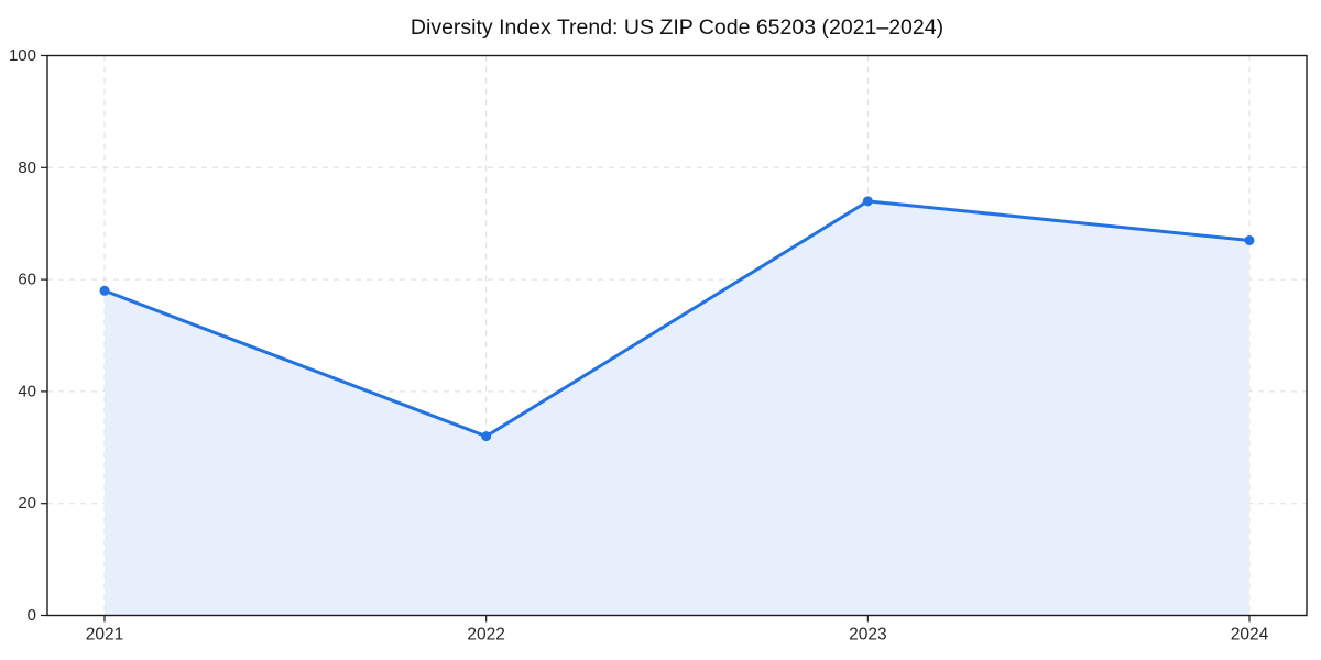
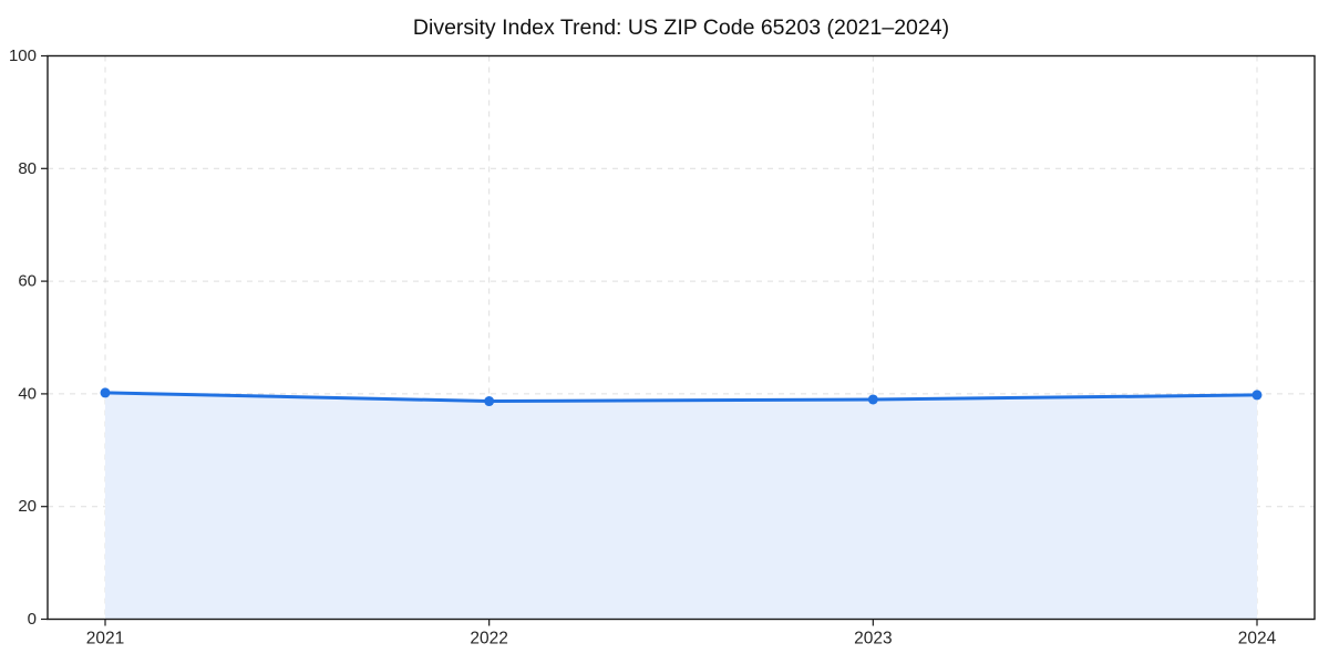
2021: 58 -> 40
2022: 32 -> 39
2023: 74 -> 39
2024: 67 -> 40
